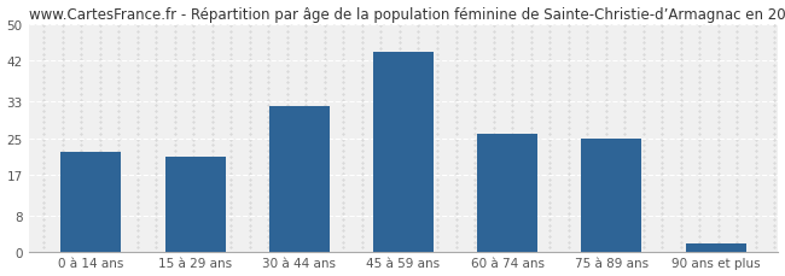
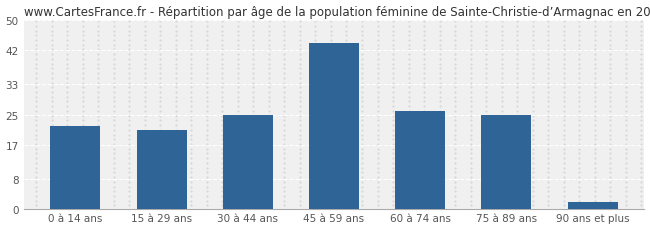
30 à 44 ans: 32 -> 25
